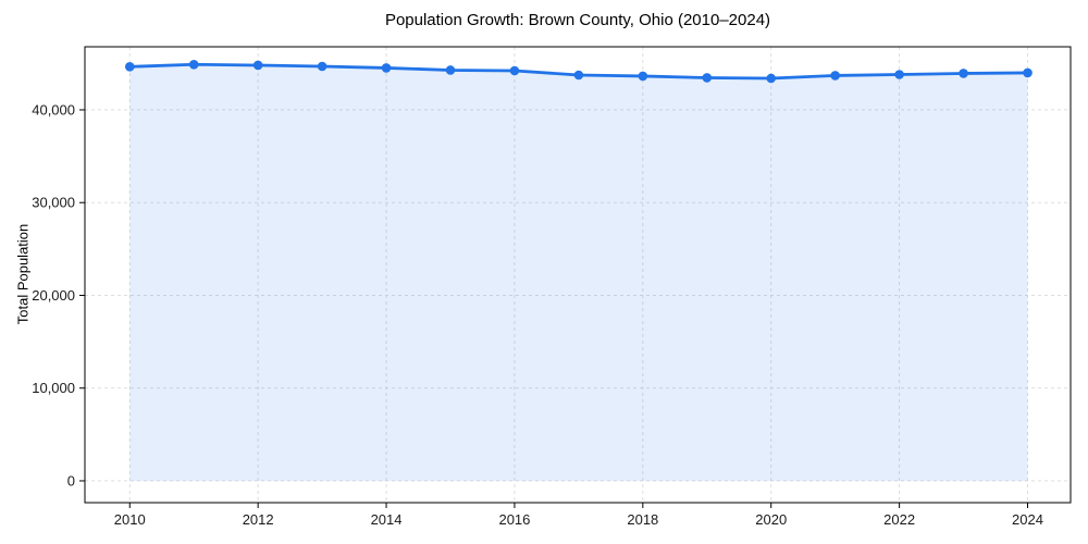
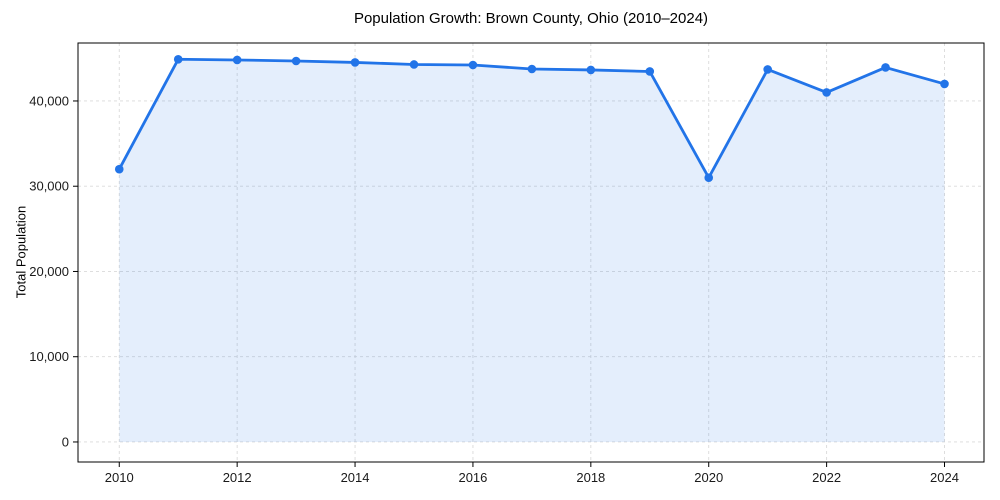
2010: 45000 -> 32000
2020: 43000 -> 31000
2022: 44000 -> 41000
2024: 44000 -> 42000
